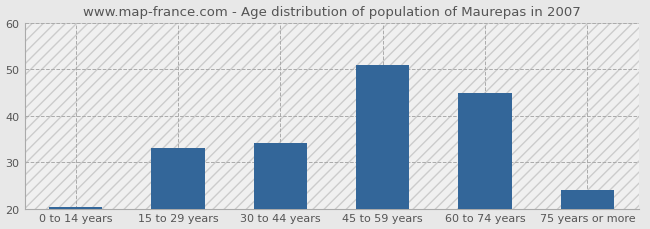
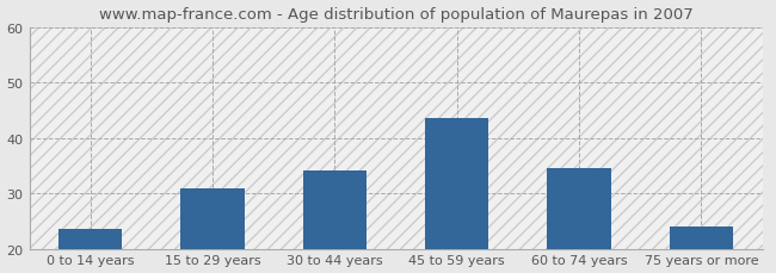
0 to 14 years: 20.3 -> 23.5
15 to 29 years: 33.0 -> 31.0
45 to 59 years: 51.0 -> 43.5
60 to 74 years: 45.0 -> 34.5
